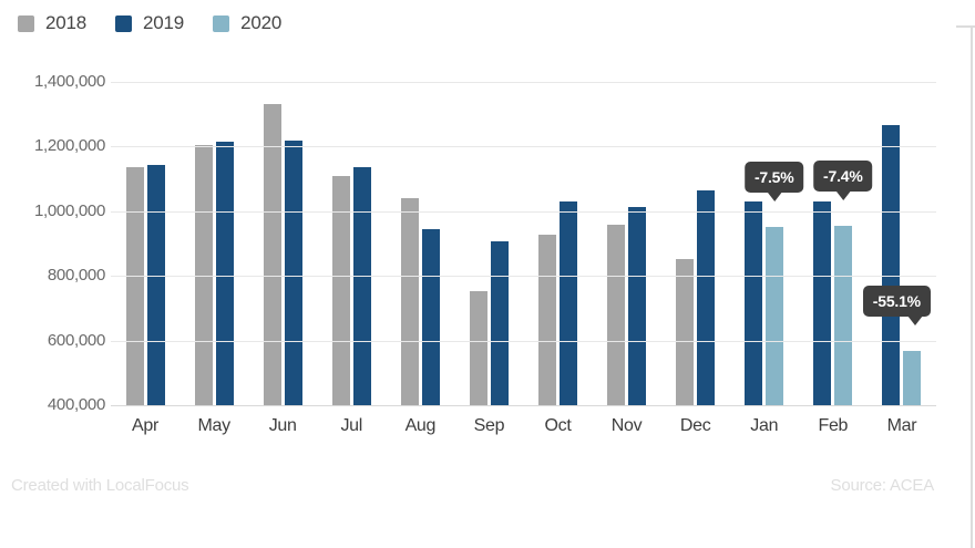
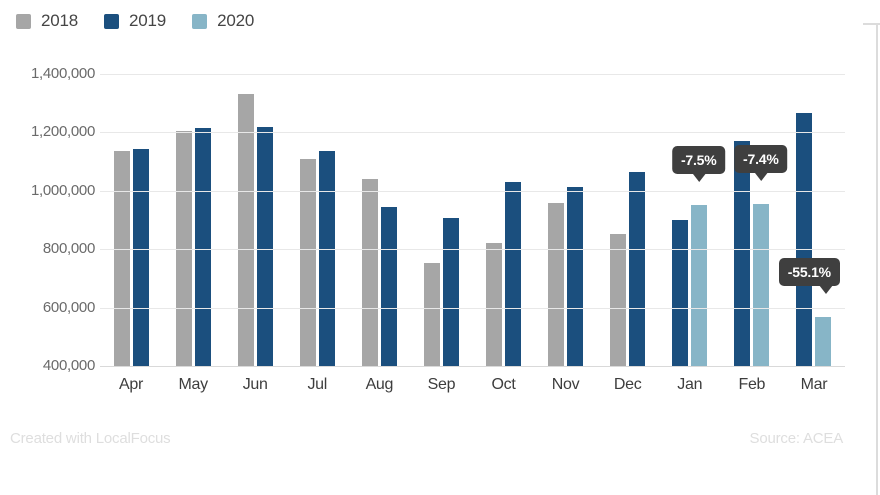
2018/Oct: 930000 -> 820000
2019/Jan: 1030000 -> 900000
2019/Feb: 1030000 -> 1170000
